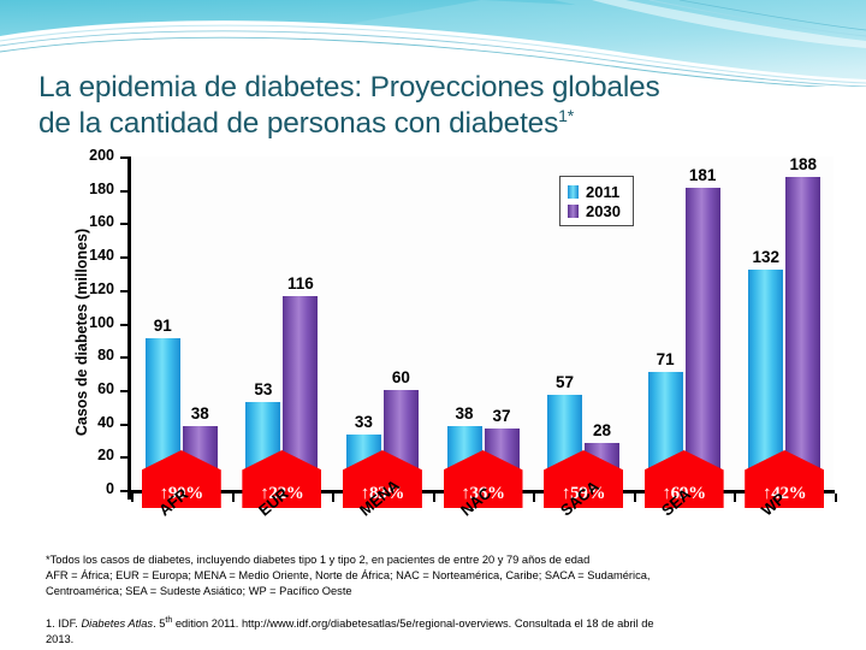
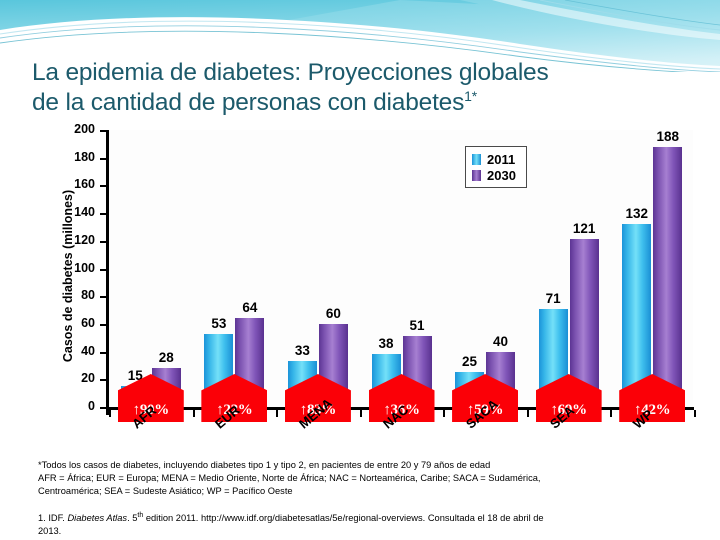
2011/AFR: 91 -> 15
2030/AFR: 38 -> 28
2030/EUR: 116 -> 64
2030/NAC: 37 -> 51
2011/SACA: 57 -> 25
2030/SACA: 28 -> 40
2030/SEA: 181 -> 121
